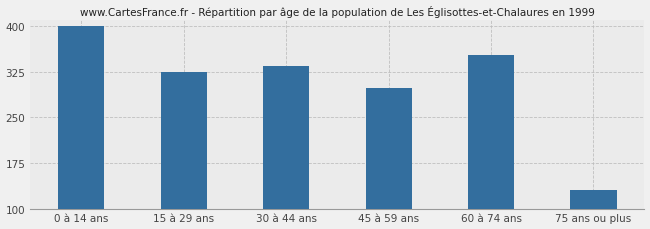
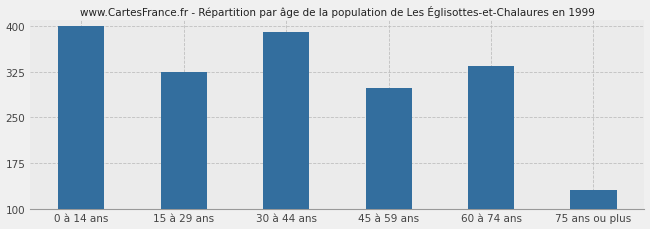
30 à 44 ans: 334 -> 390
60 à 74 ans: 352 -> 335
